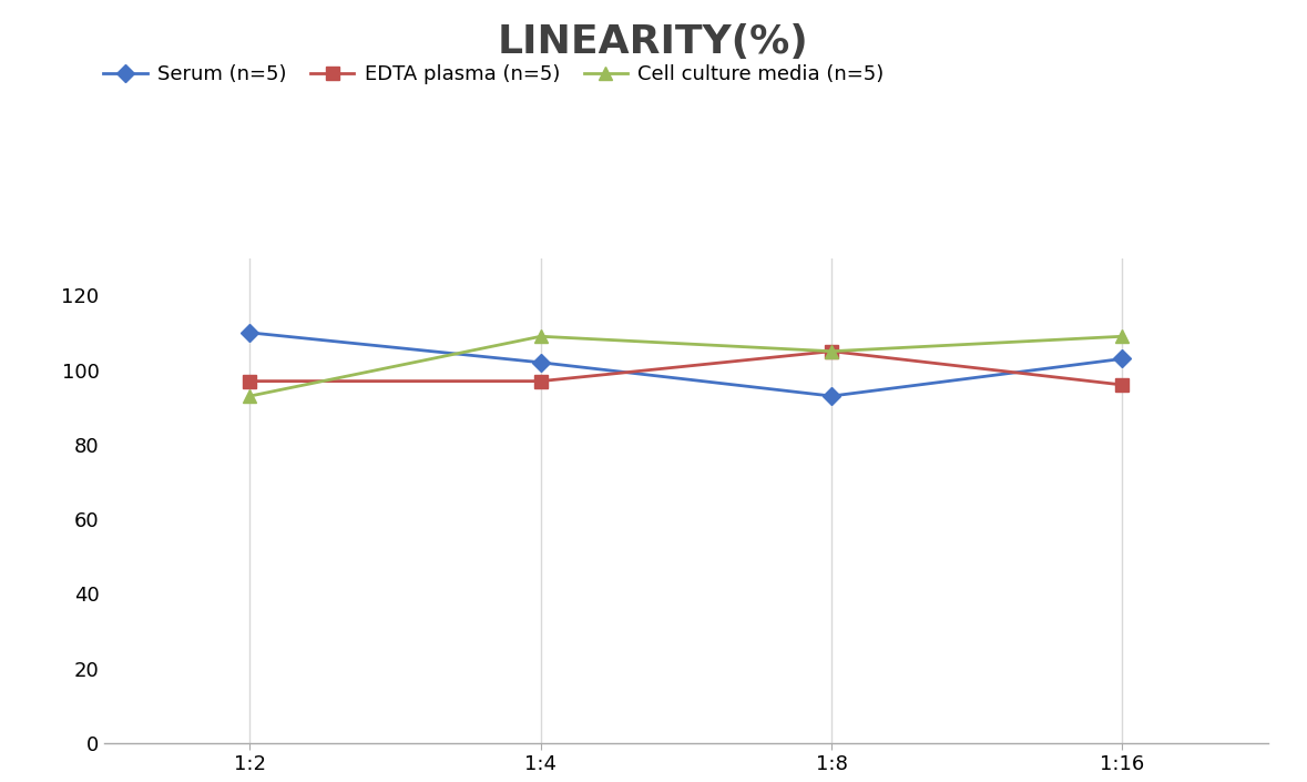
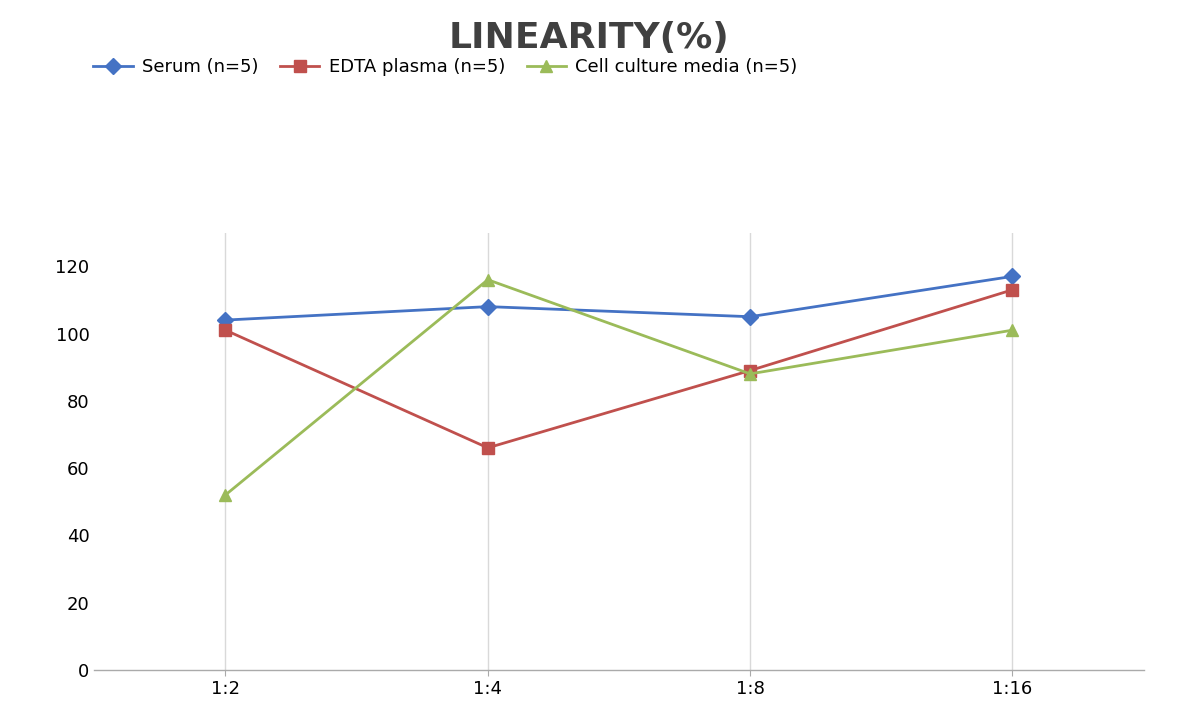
Serum (n=5)/1:2: 110 -> 104
EDTA plasma (n=5)/1:2: 97 -> 101
Cell culture media (n=5)/1:2: 93 -> 52
Serum (n=5)/1:4: 102 -> 108
EDTA plasma (n=5)/1:4: 97 -> 66
Cell culture media (n=5)/1:4: 109 -> 116
Serum (n=5)/1:8: 93 -> 105
EDTA plasma (n=5)/1:8: 105 -> 89
Cell culture media (n=5)/1:8: 105 -> 88
Serum (n=5)/1:16: 103 -> 117
EDTA plasma (n=5)/1:16: 96 -> 113
Cell culture media (n=5)/1:16: 109 -> 101
